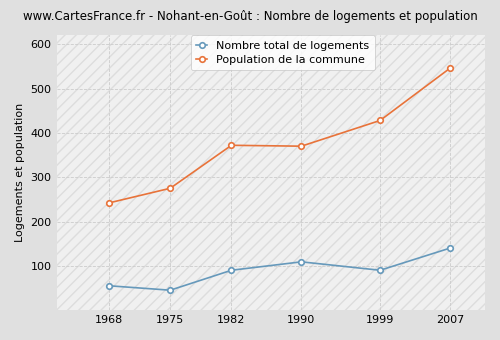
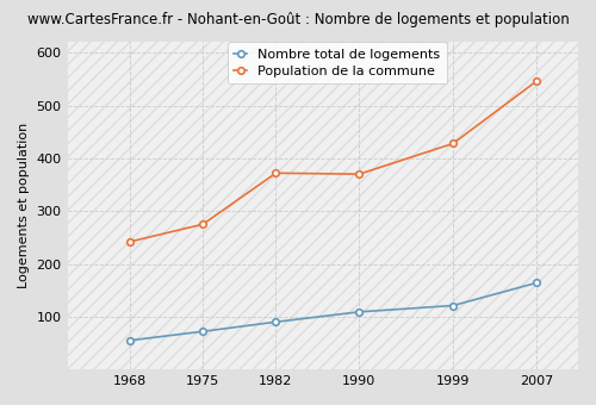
Nombre total de logements/1975: 45 -> 72
Nombre total de logements/1999: 90 -> 121
Nombre total de logements/2007: 140 -> 164
